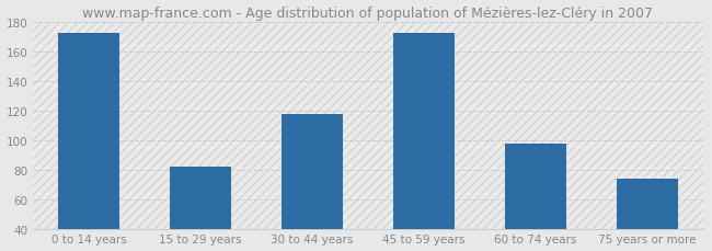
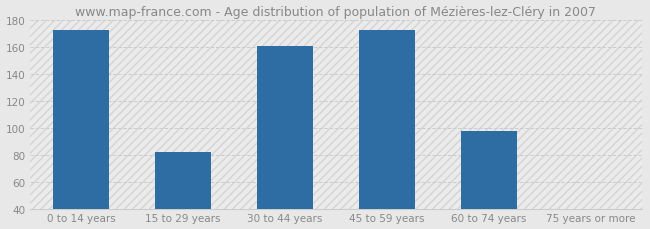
30 to 44 years: 118 -> 161
75 years or more: 74 -> 40
